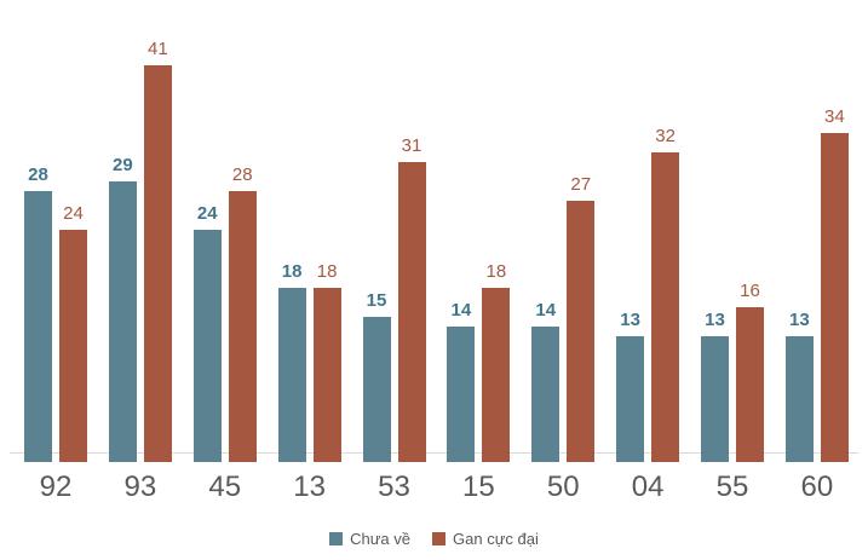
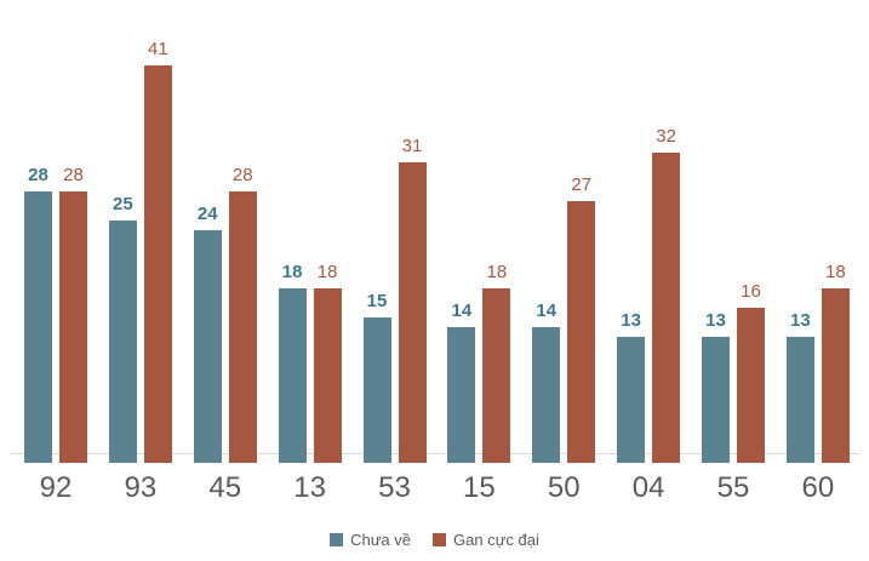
Gan cực đại/92: 24 -> 28
Chưa về/93: 29 -> 25
Gan cực đại/60: 34 -> 18
